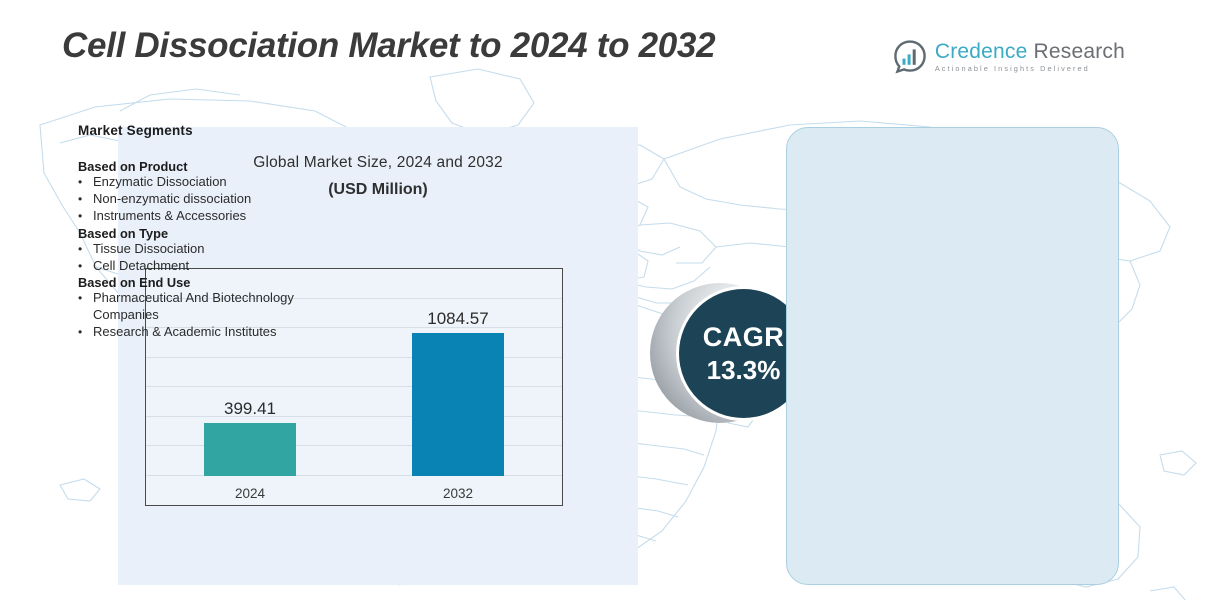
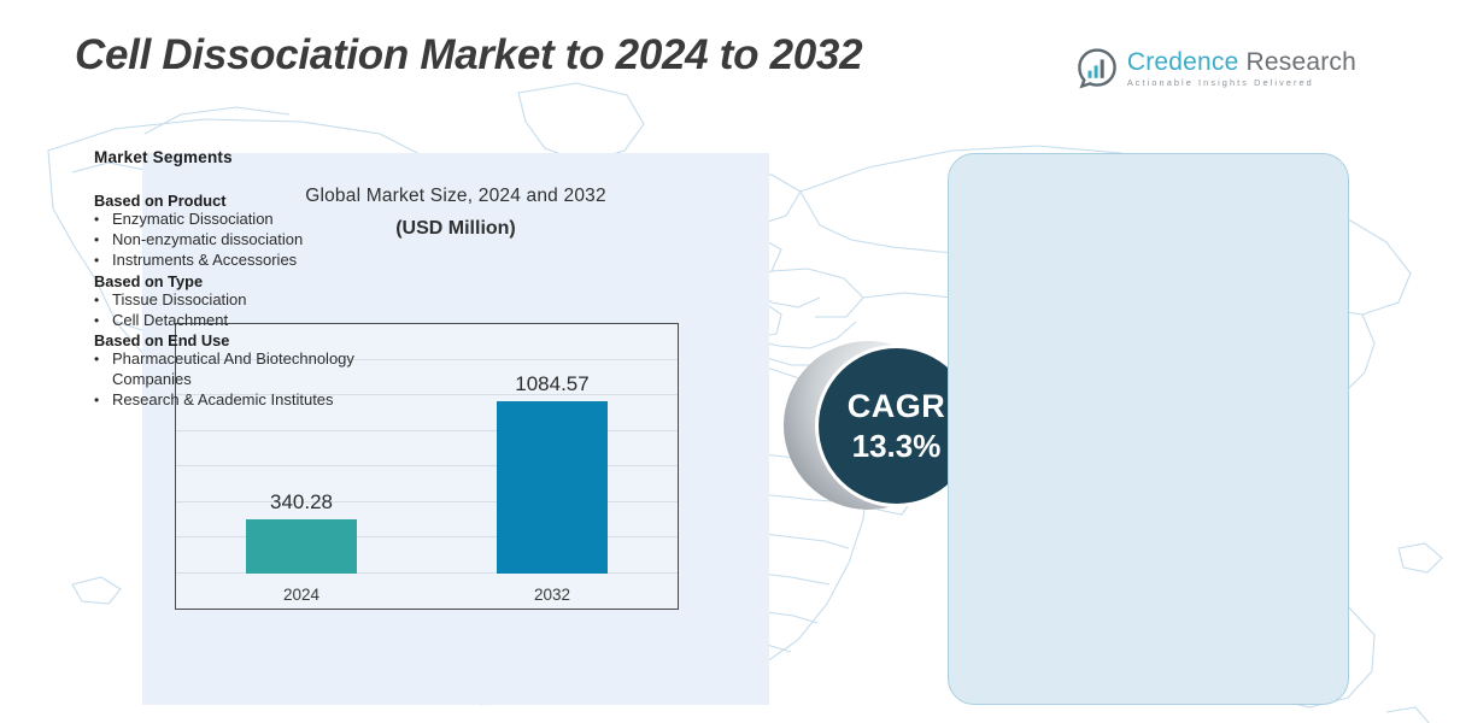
2024: 399.41 -> 340.28
